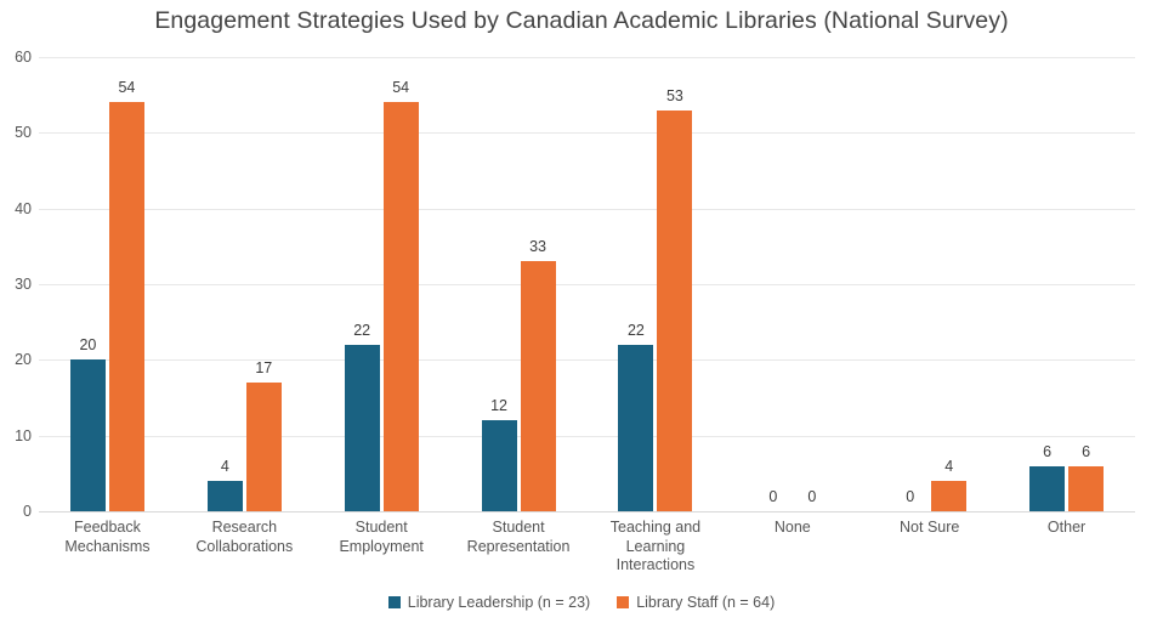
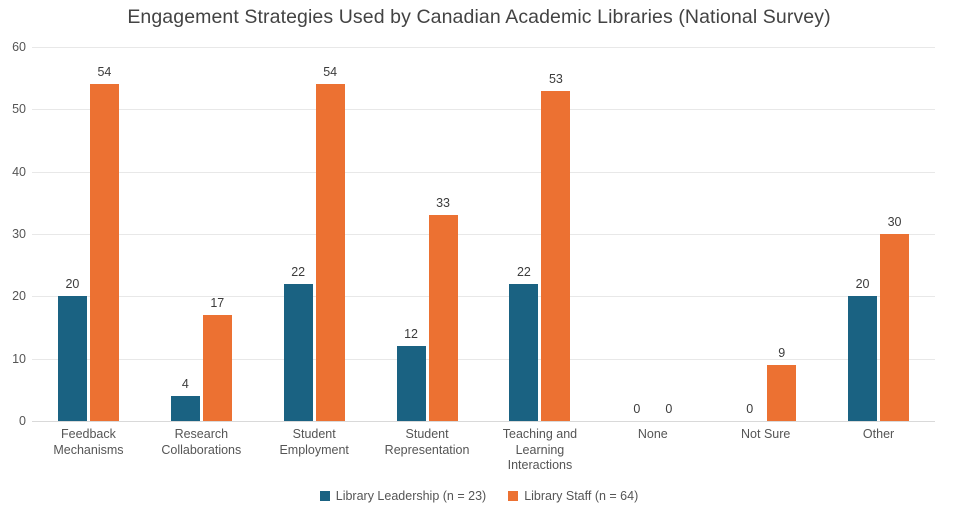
Library Staff (n = 64)/Not Sure: 4 -> 9
Library Leadership (n = 23)/Other: 6 -> 20
Library Staff (n = 64)/Other: 6 -> 30
